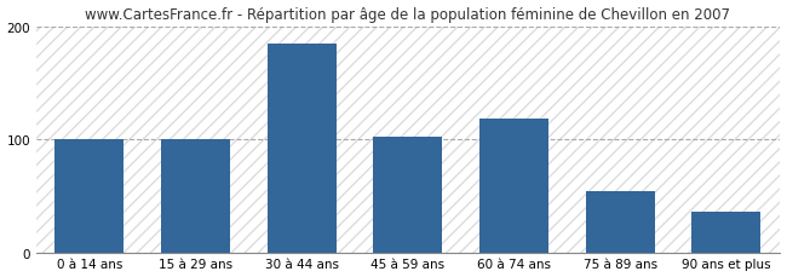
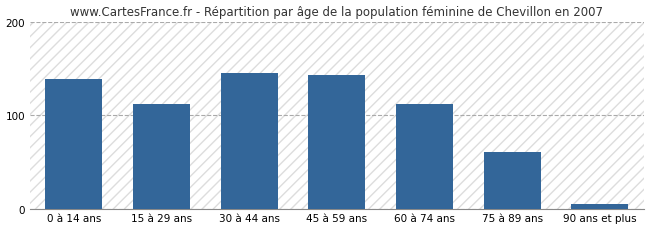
0 à 14 ans: 100 -> 138
15 à 29 ans: 100 -> 112
30 à 44 ans: 184 -> 145
45 à 59 ans: 102 -> 143
60 à 74 ans: 118 -> 112
75 à 89 ans: 54 -> 60
90 ans et plus: 36 -> 5
